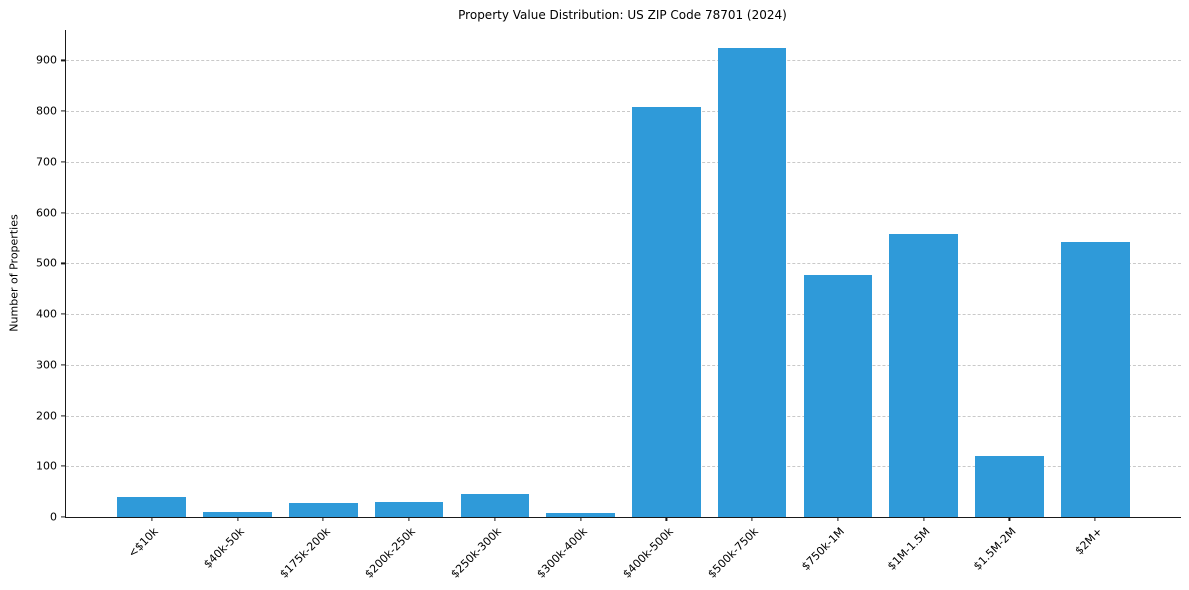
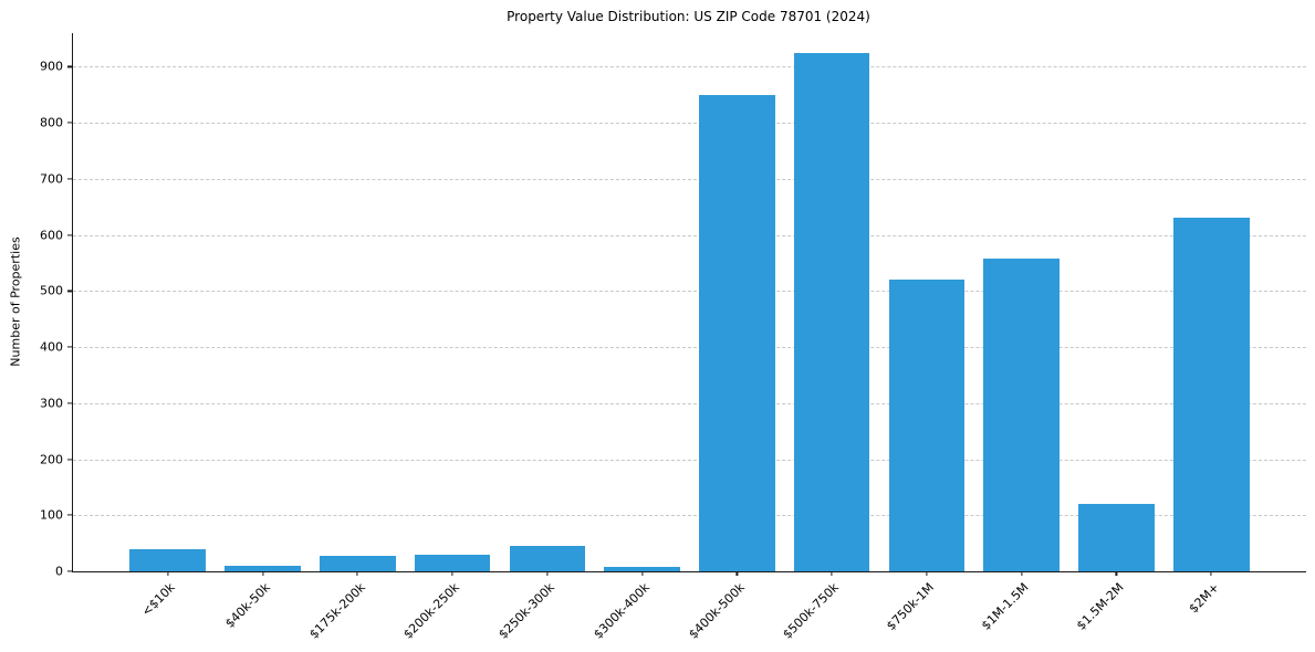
$400k-500k: 810 -> 850
$750k-1M: 480 -> 520
$2M+: 540 -> 630
